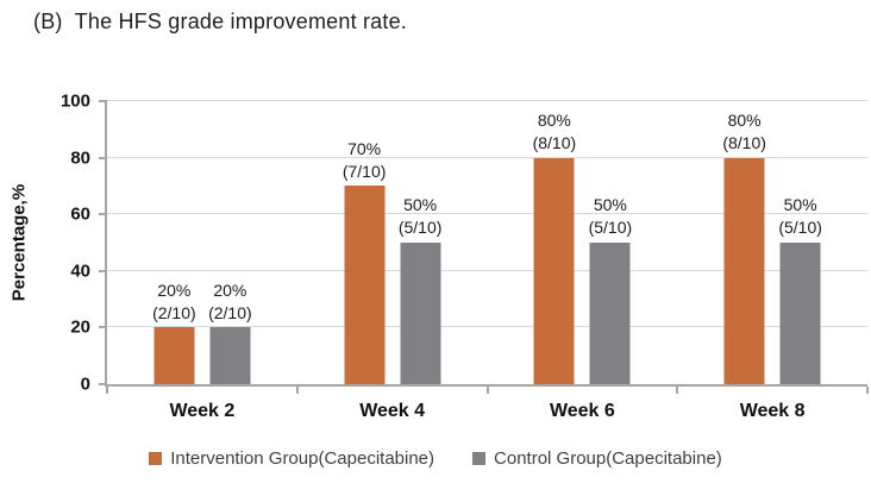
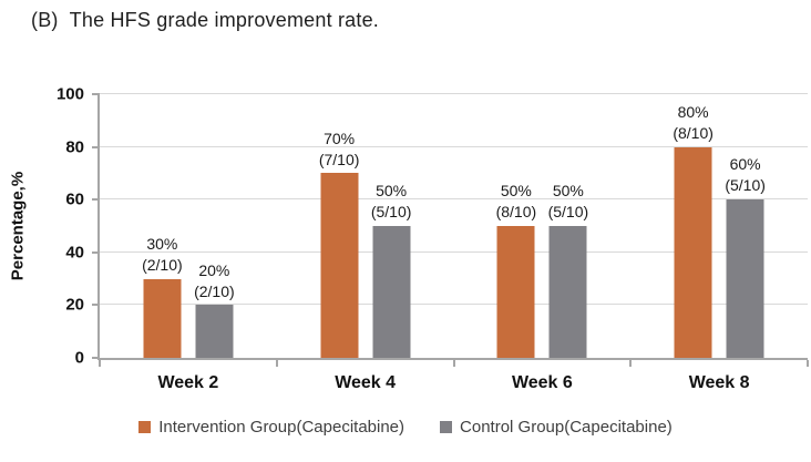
Intervention Group(Capecitabine)/Week 2: 20% -> 30%
Intervention Group(Capecitabine)/Week 6: 80% -> 50%
Control Group(Capecitabine)/Week 8: 50% -> 60%
